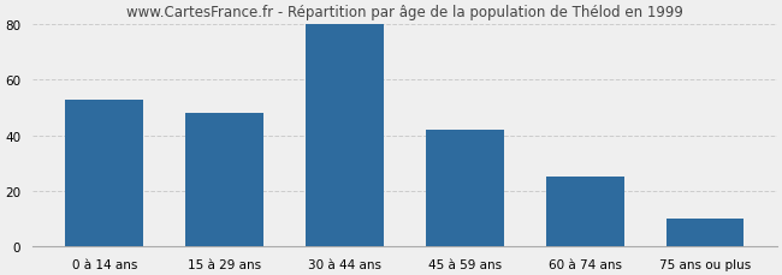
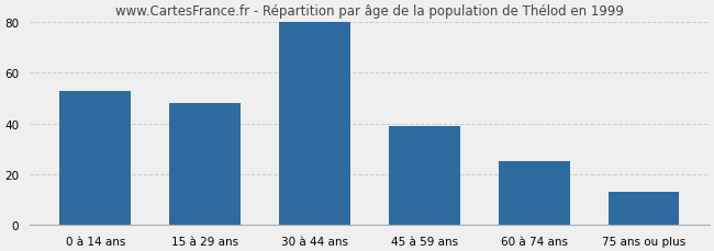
45 à 59 ans: 42 -> 39
75 ans ou plus: 10 -> 13
